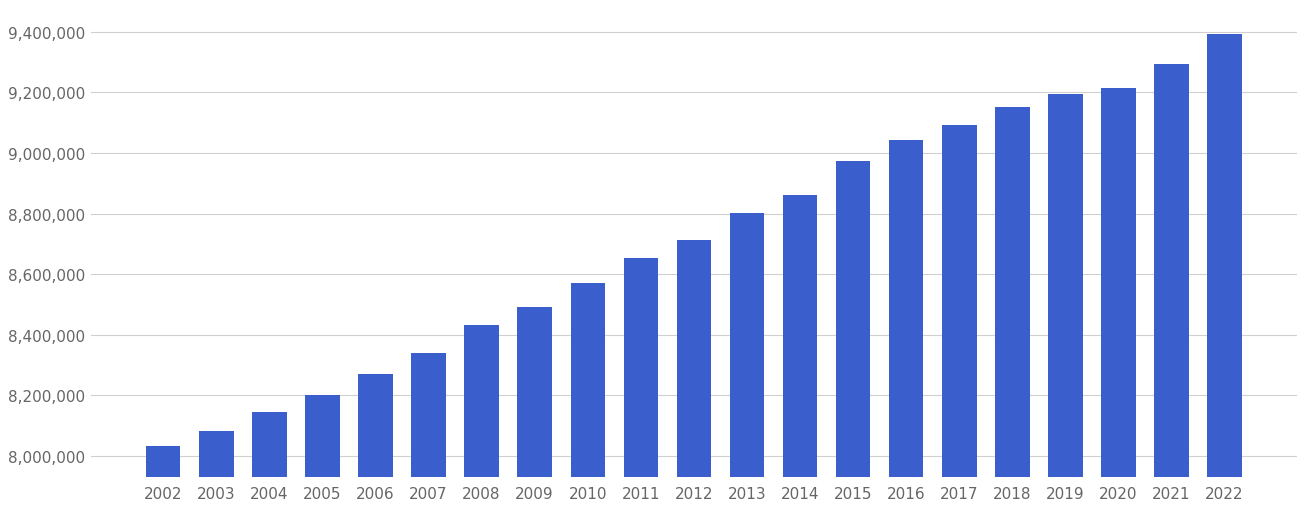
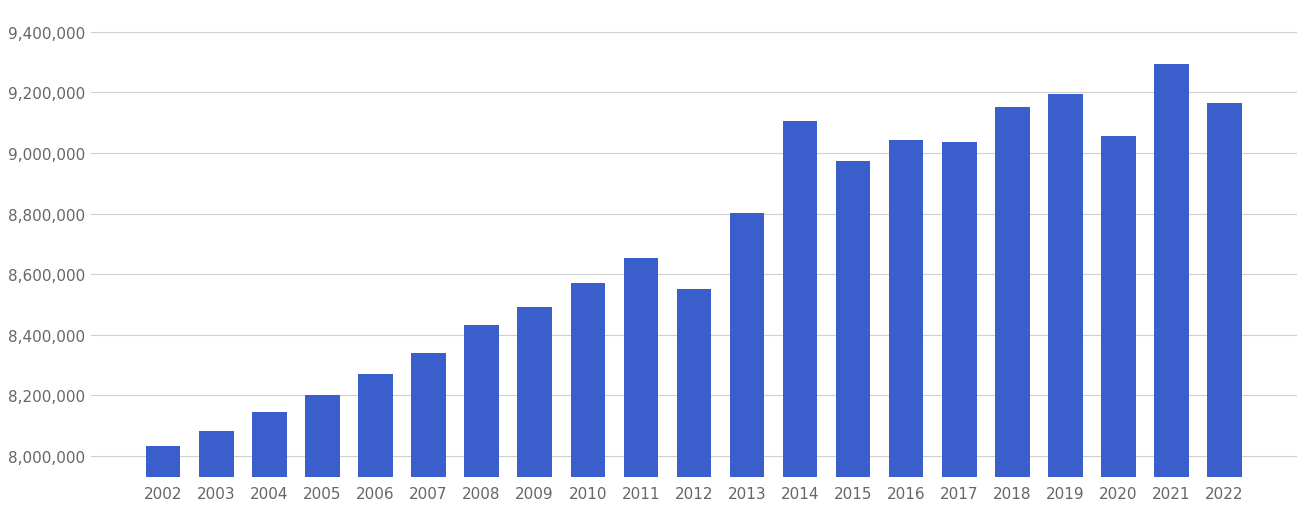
2012: 8,712,000 -> 8,550,000
2014: 8,860,000 -> 9,105,000
2017: 9,093,000 -> 9,035,000
2020: 9,213,000 -> 9,055,000
2022: 9,393,000 -> 9,165,000
